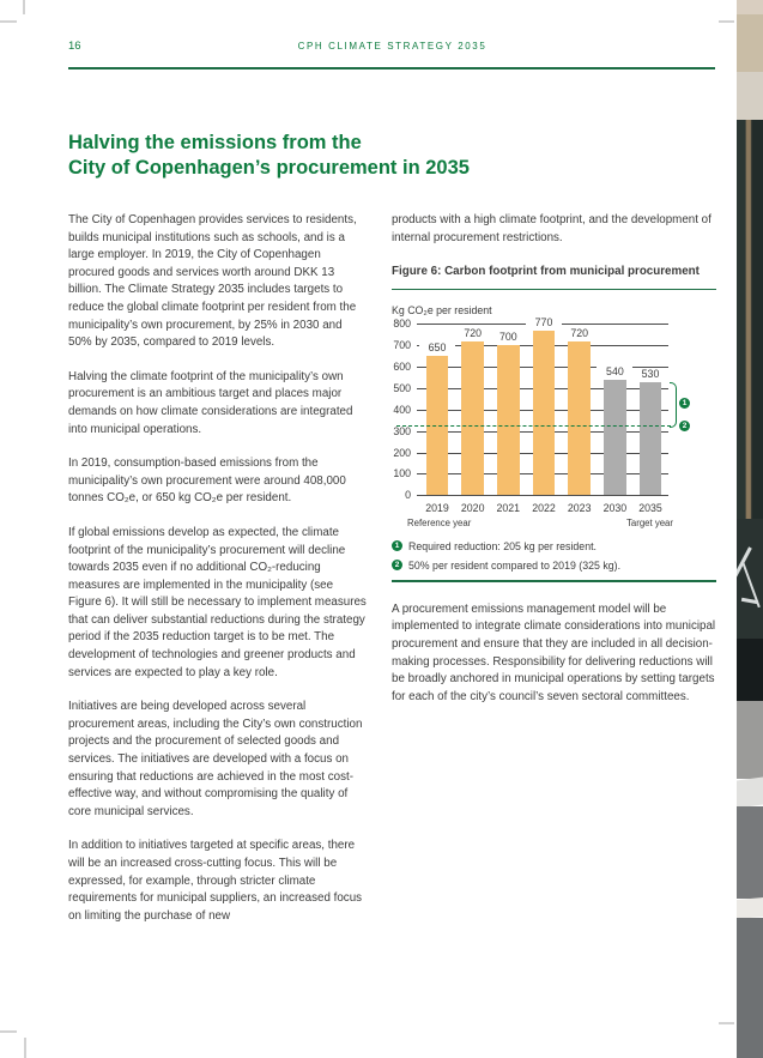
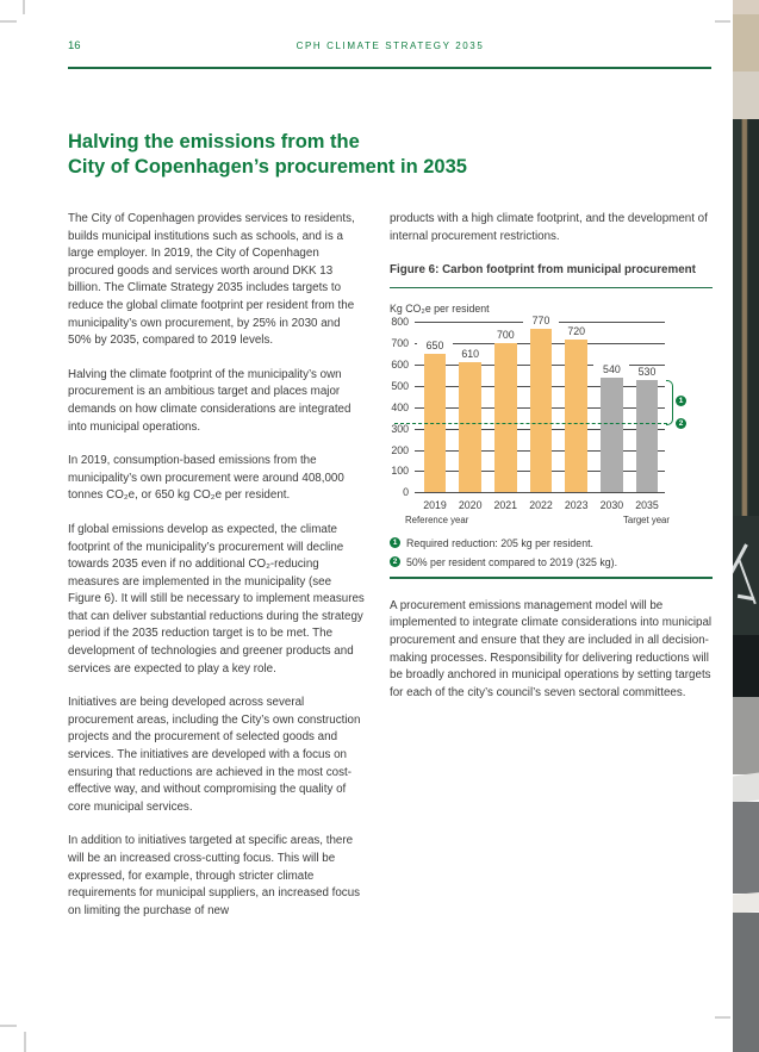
2020: 720 -> 610
